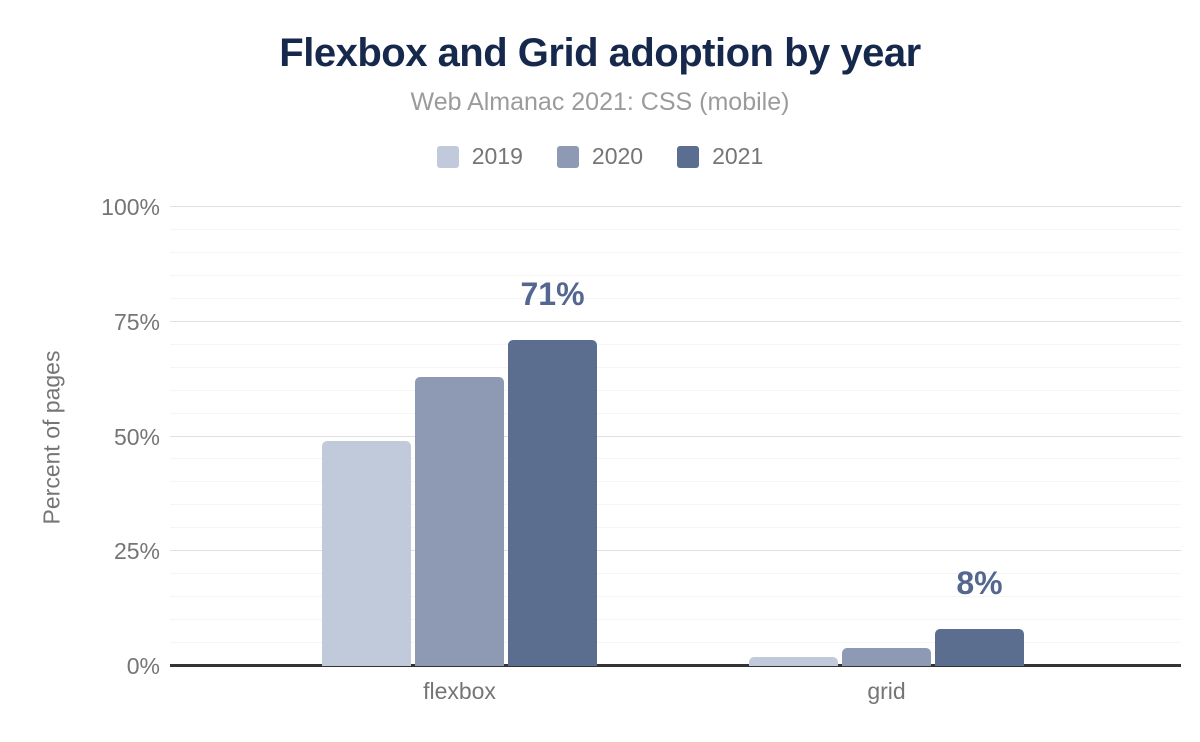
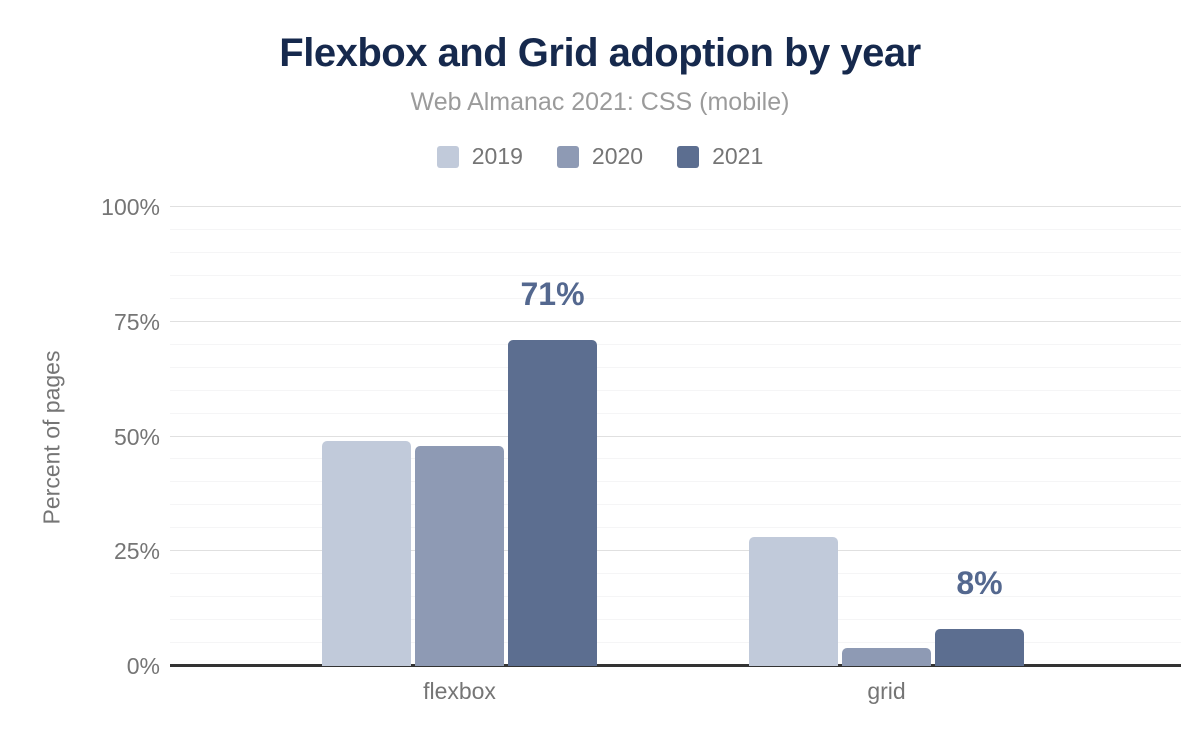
2020/flexbox: 63% -> 48%
2019/grid: 2% -> 28%
